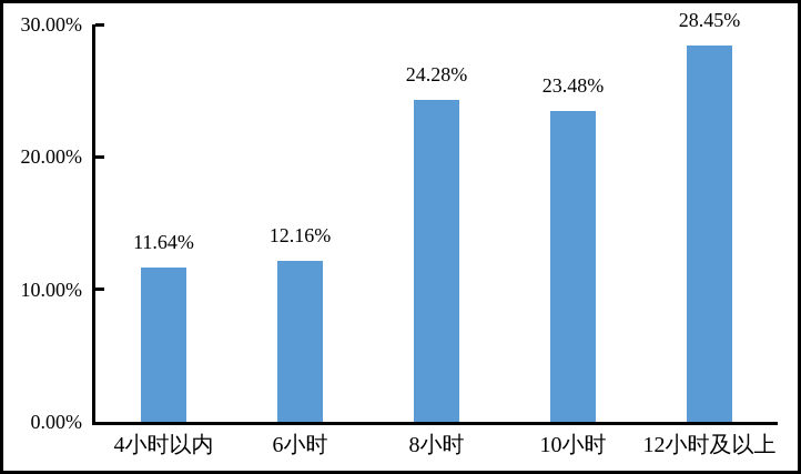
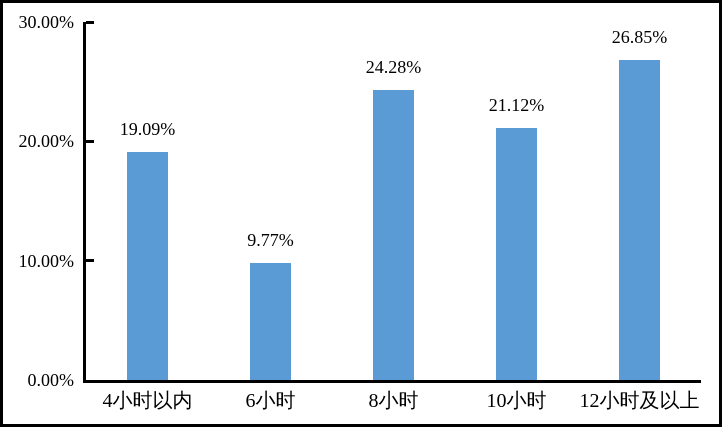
4小时以内: 11.64% -> 19.09%
6小时: 12.16% -> 9.77%
10小时: 23.48% -> 21.12%
12小时及以上: 28.45% -> 26.85%
